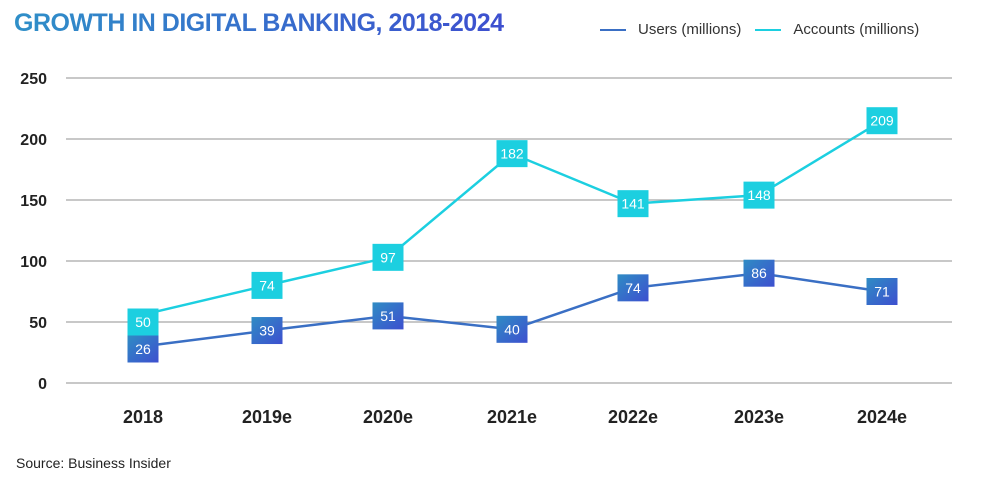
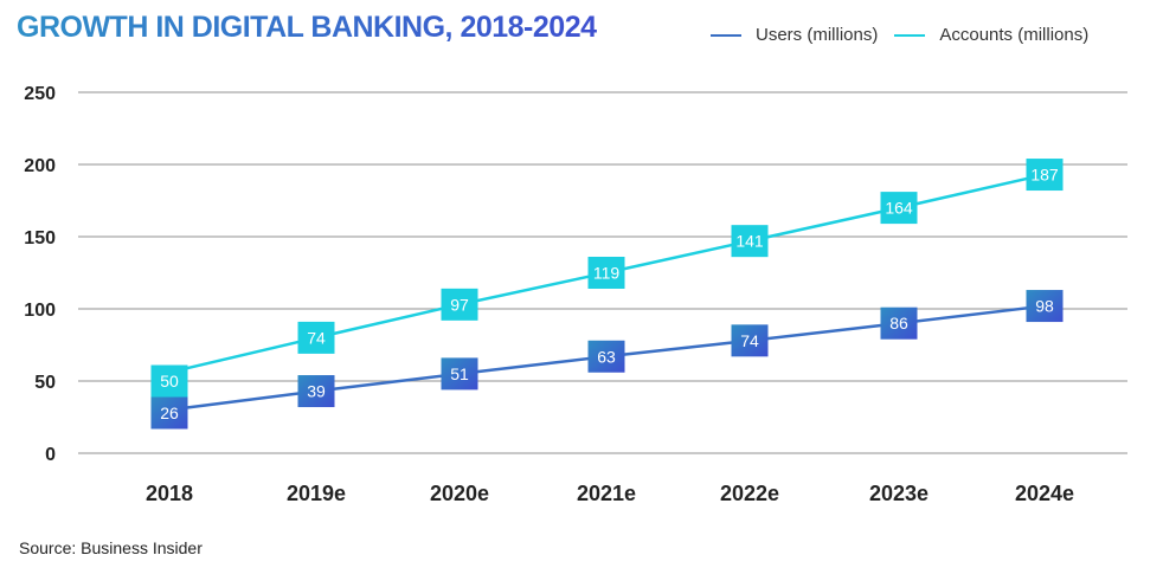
Users (millions)/2021e: 40 -> 63
Accounts (millions)/2021e: 182 -> 119
Accounts (millions)/2023e: 148 -> 164
Users (millions)/2024e: 71 -> 98
Accounts (millions)/2024e: 209 -> 187
